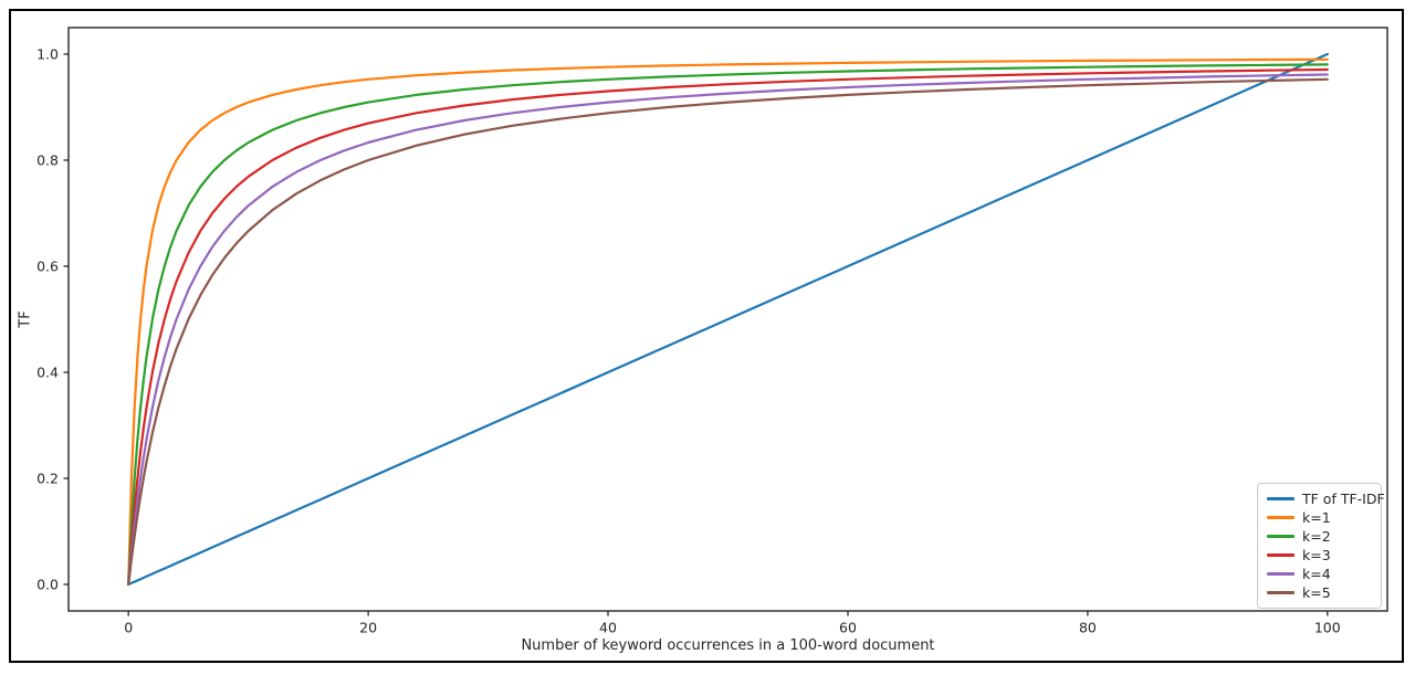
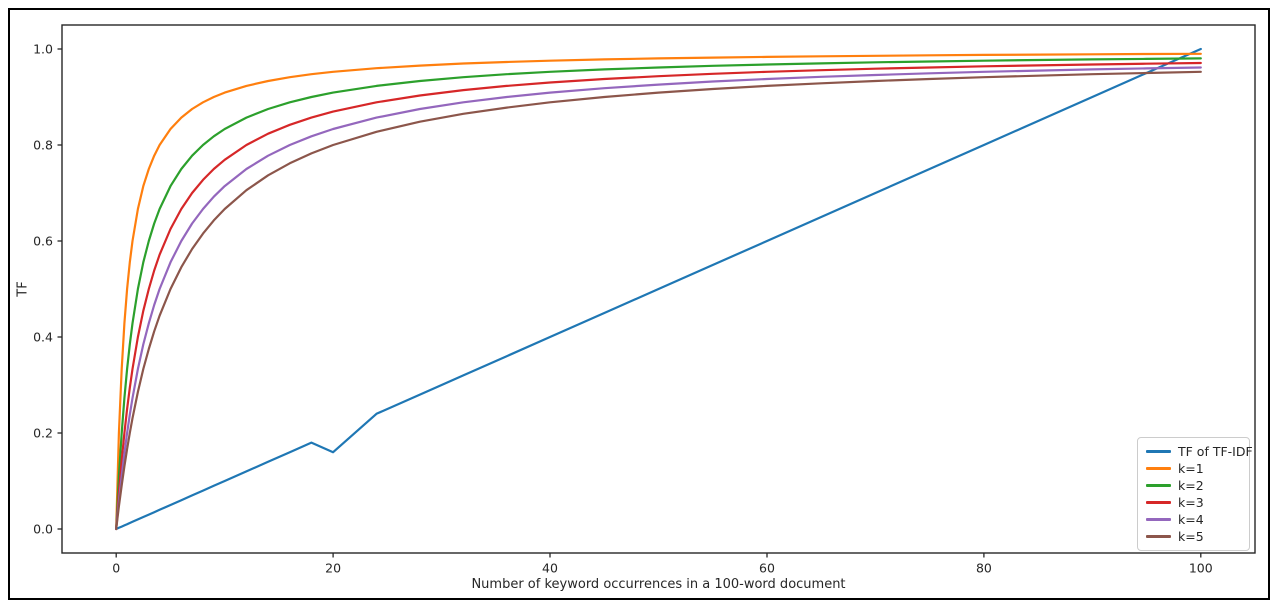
TF of TF-IDF/20: 0.20 -> 0.16
